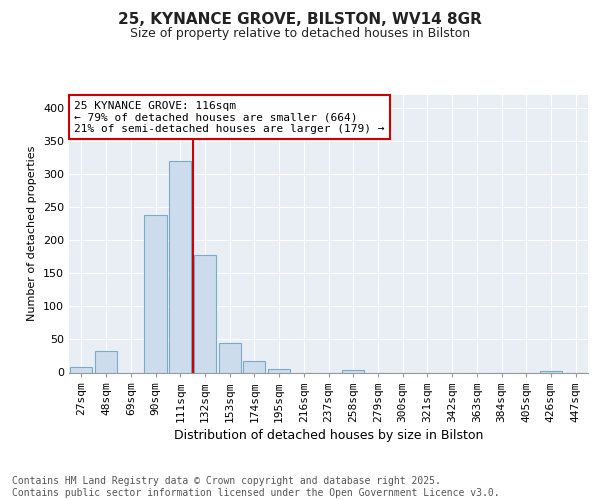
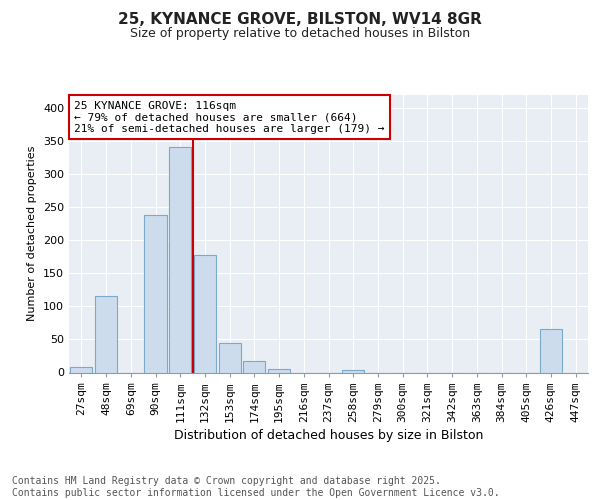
48sqm: 33 -> 116
111sqm: 320 -> 342
426sqm: 2 -> 66
